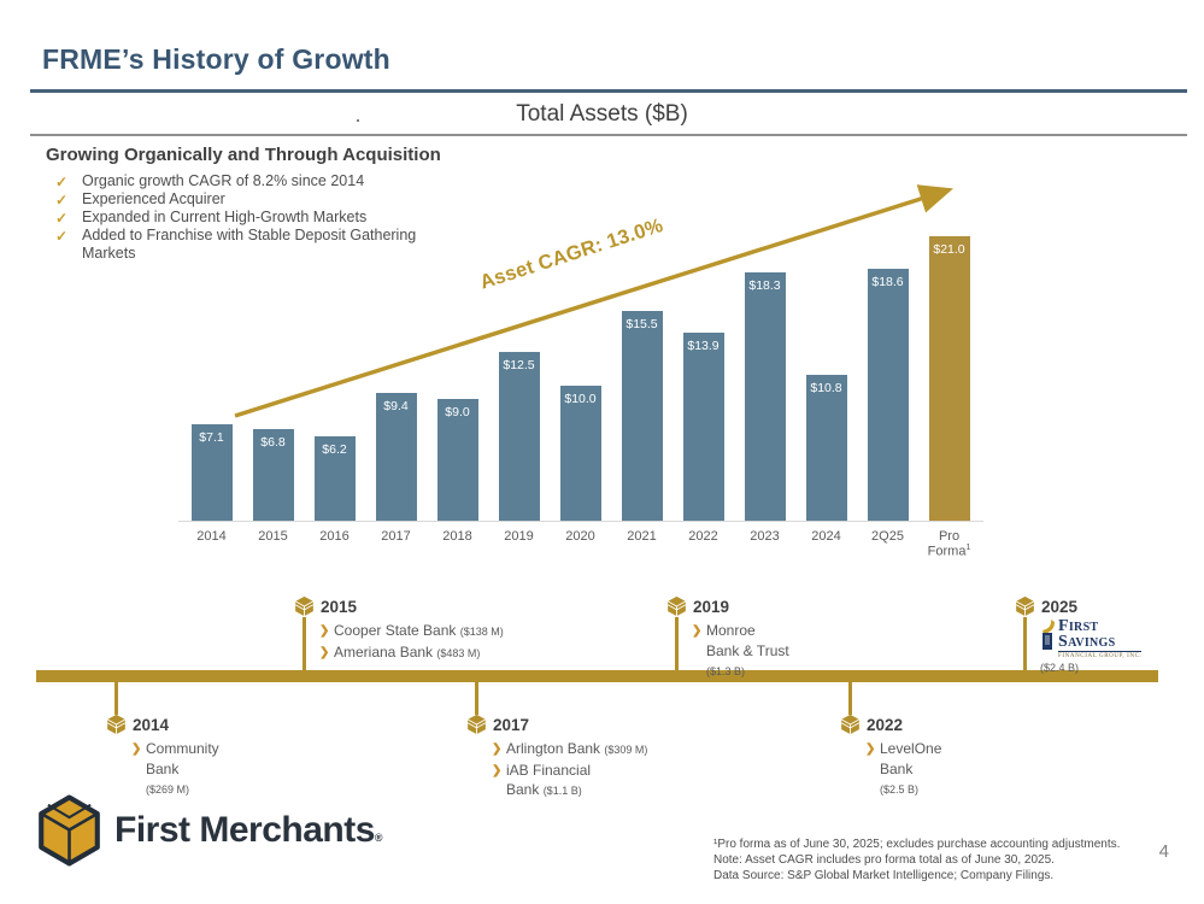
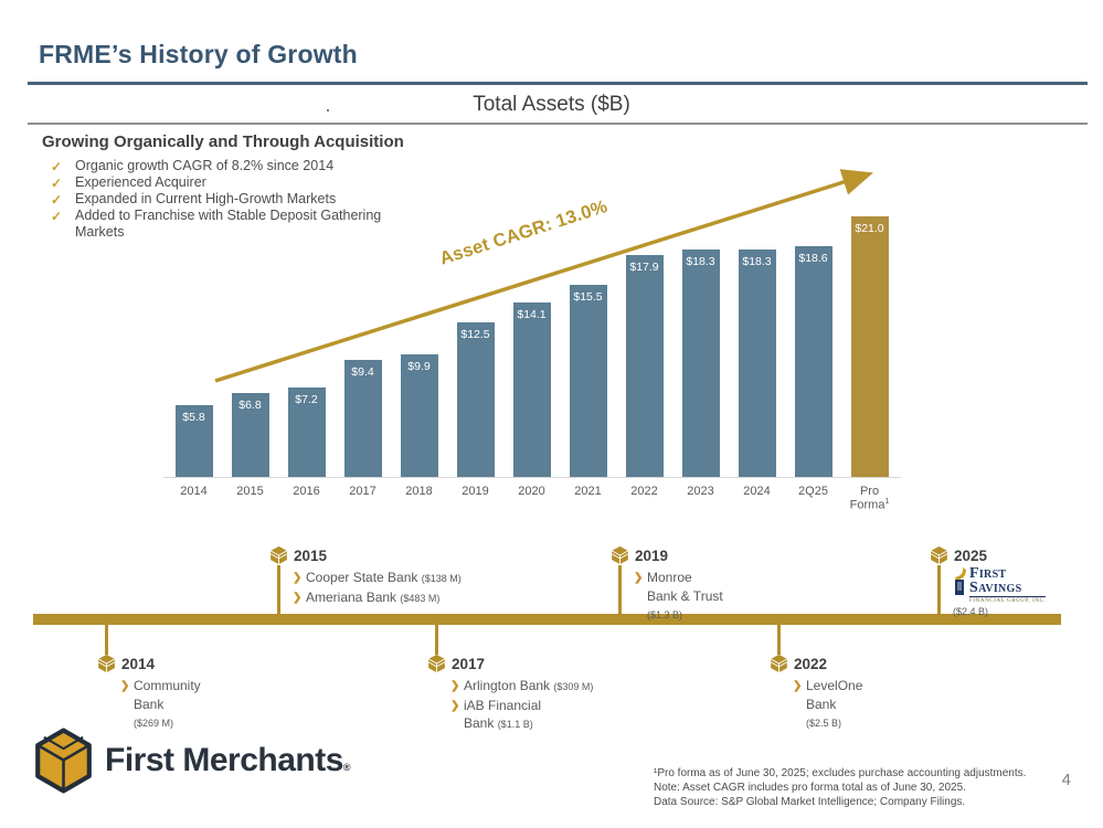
2014: $7.1 -> $5.8
2016: $6.2 -> $7.2
2018: $9.0 -> $9.9
2020: $10.0 -> $14.1
2022: $13.9 -> $17.9
2024: $10.8 -> $18.3
